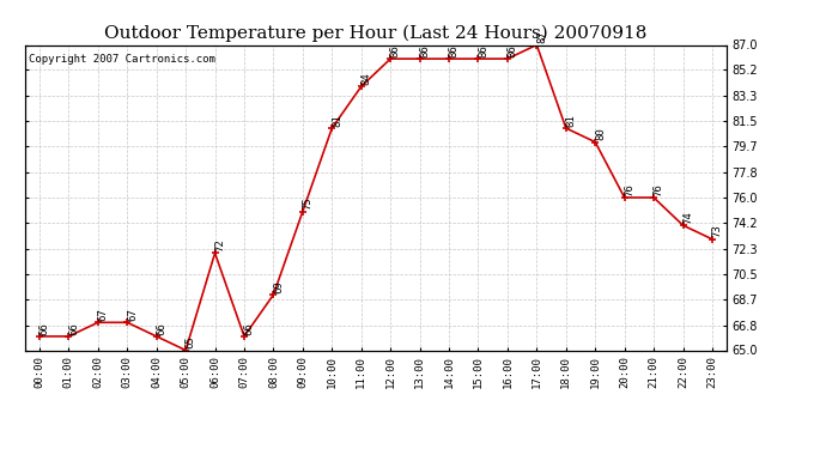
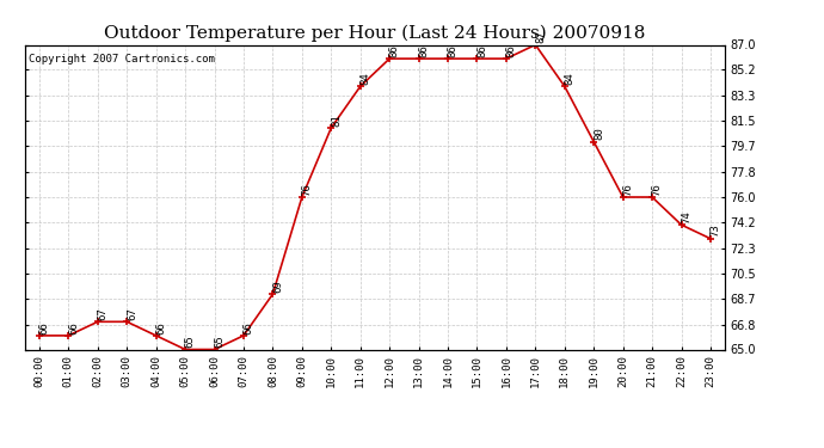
06:00: 72 -> 65
09:00: 75 -> 76
18:00: 81 -> 84
